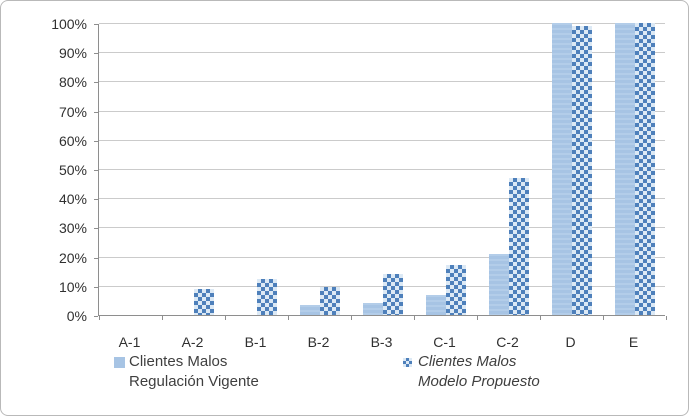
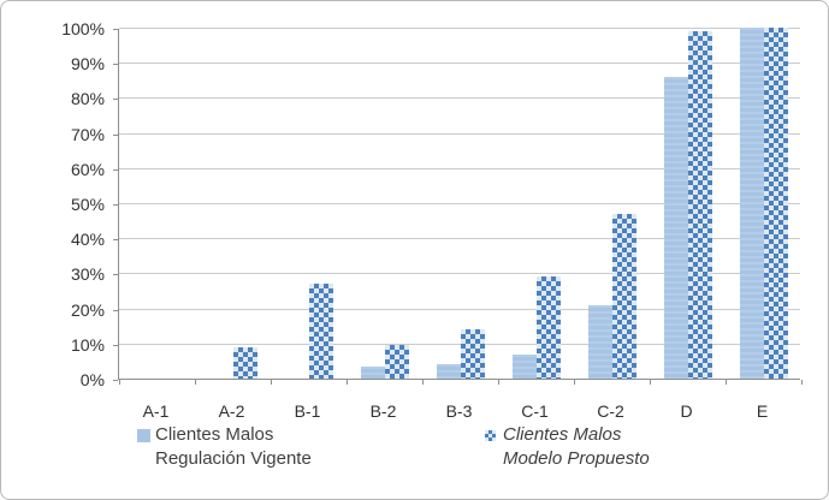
Clientes Malos Modelo Propuesto/B-1: 12% -> 27%
Clientes Malos Modelo Propuesto/C-1: 17% -> 29%
Clientes Malos Regulación Vigente/D: 100% -> 86%
